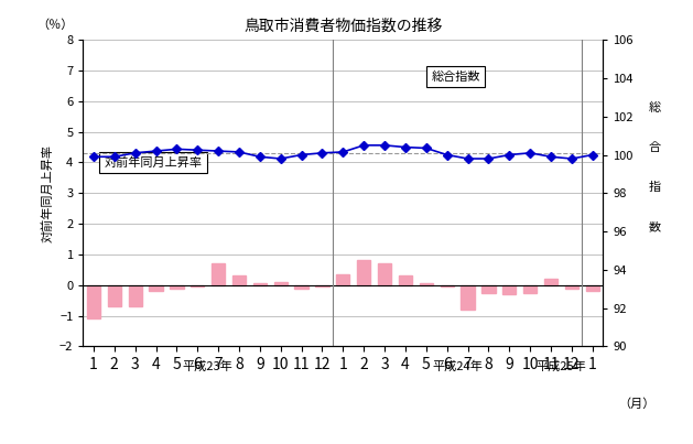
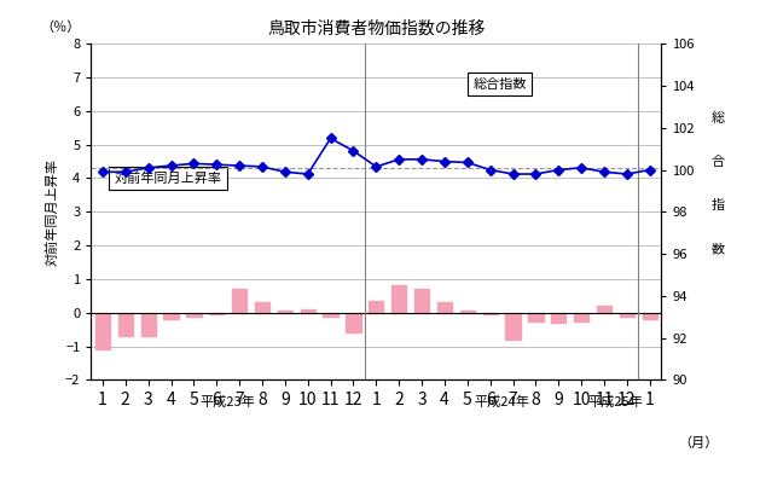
総合指数/11: 100.0 -> 101.5
対前年同月上昇率/12: -0.05 -> -0.60
総合指数/12: 100.1 -> 100.9
